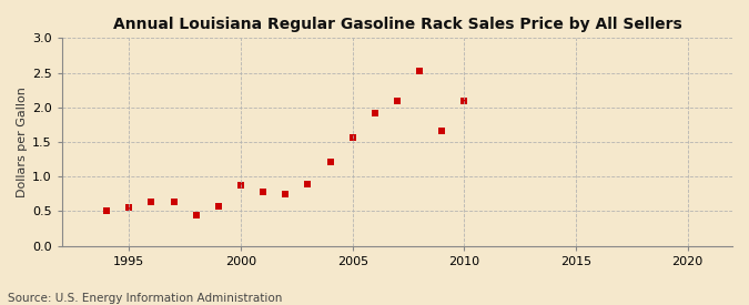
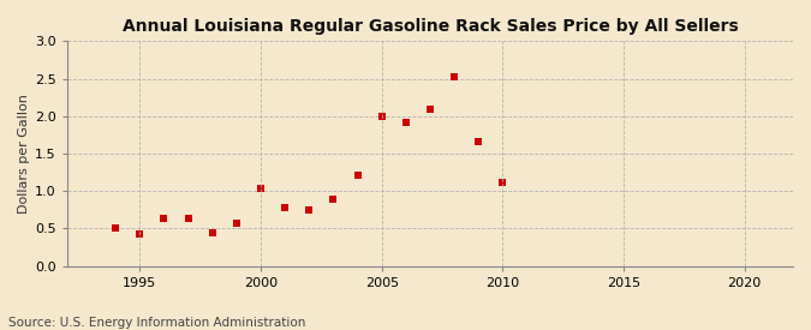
1995: 0.55 -> 0.42
2000: 0.87 -> 1.04
2005: 1.57 -> 2.00
2010: 2.10 -> 1.12
